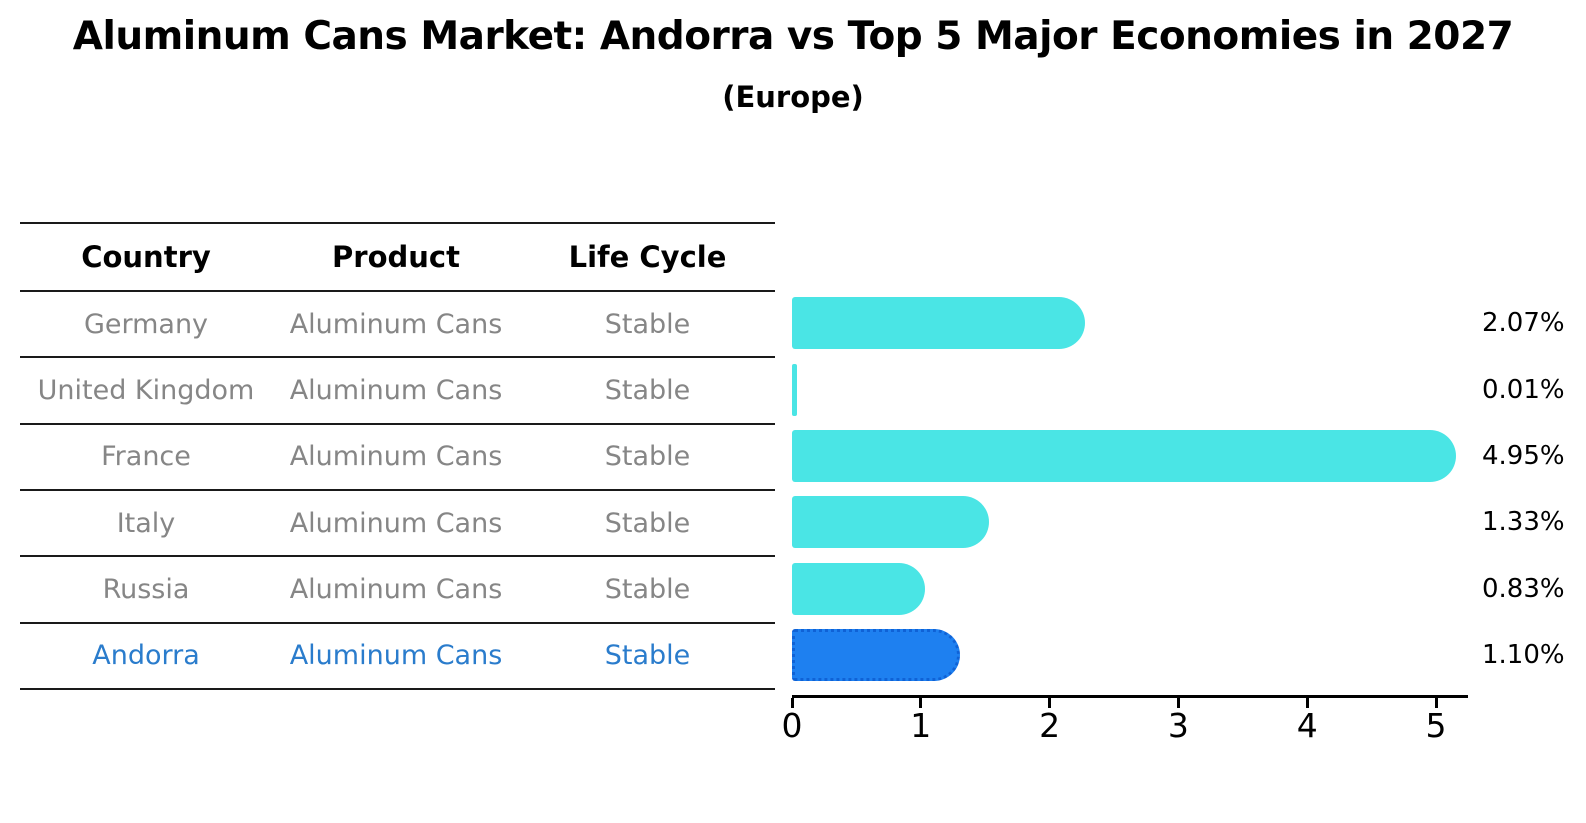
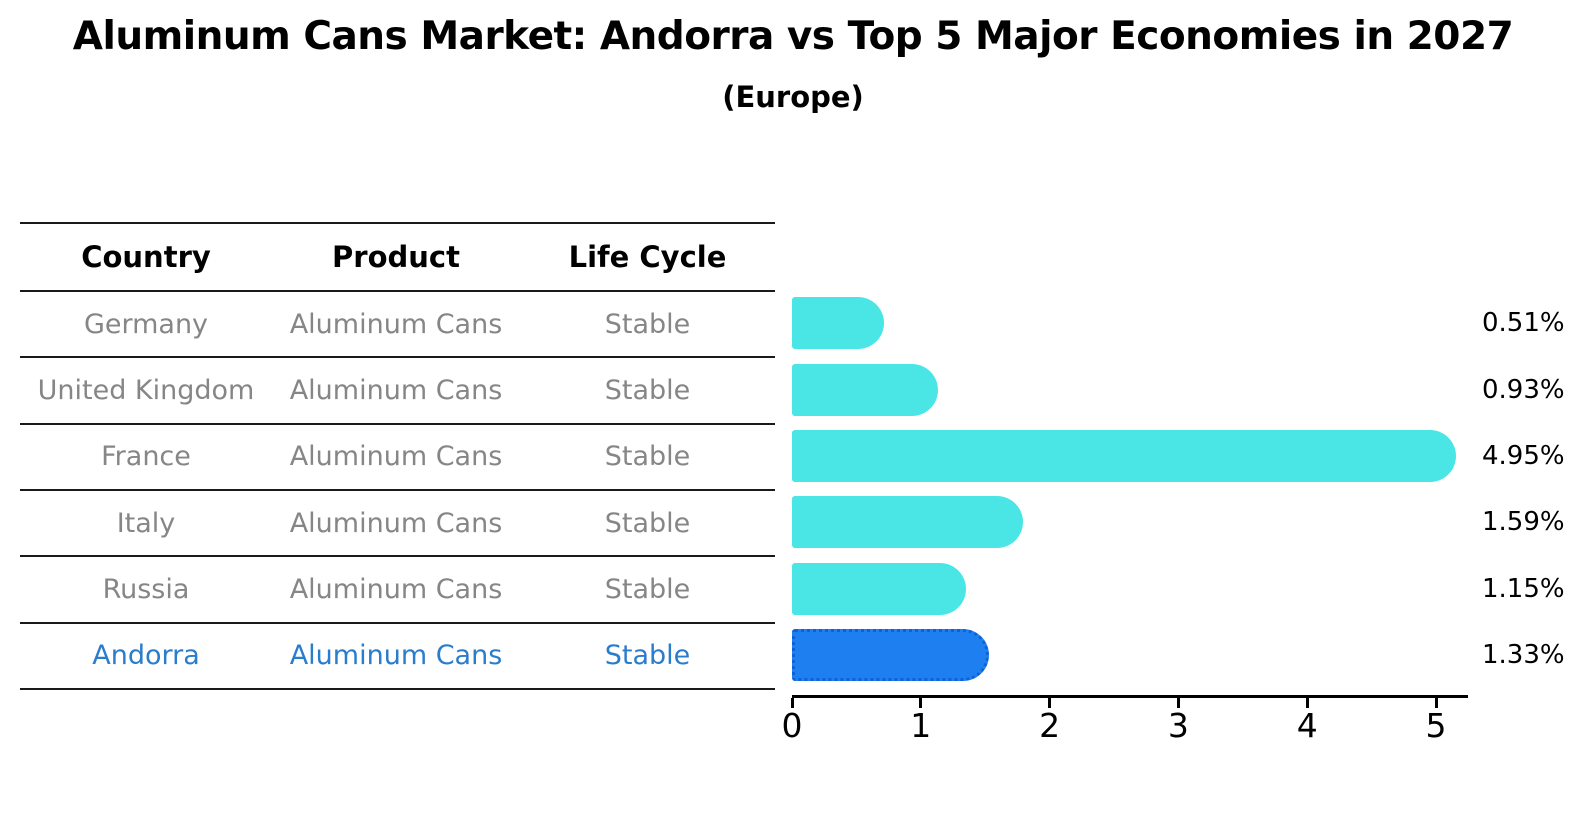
Germany: 2.07% -> 0.51%
United Kingdom: 0.01% -> 0.93%
Italy: 1.33% -> 1.59%
Russia: 0.83% -> 1.15%
Andorra: 1.10% -> 1.33%
